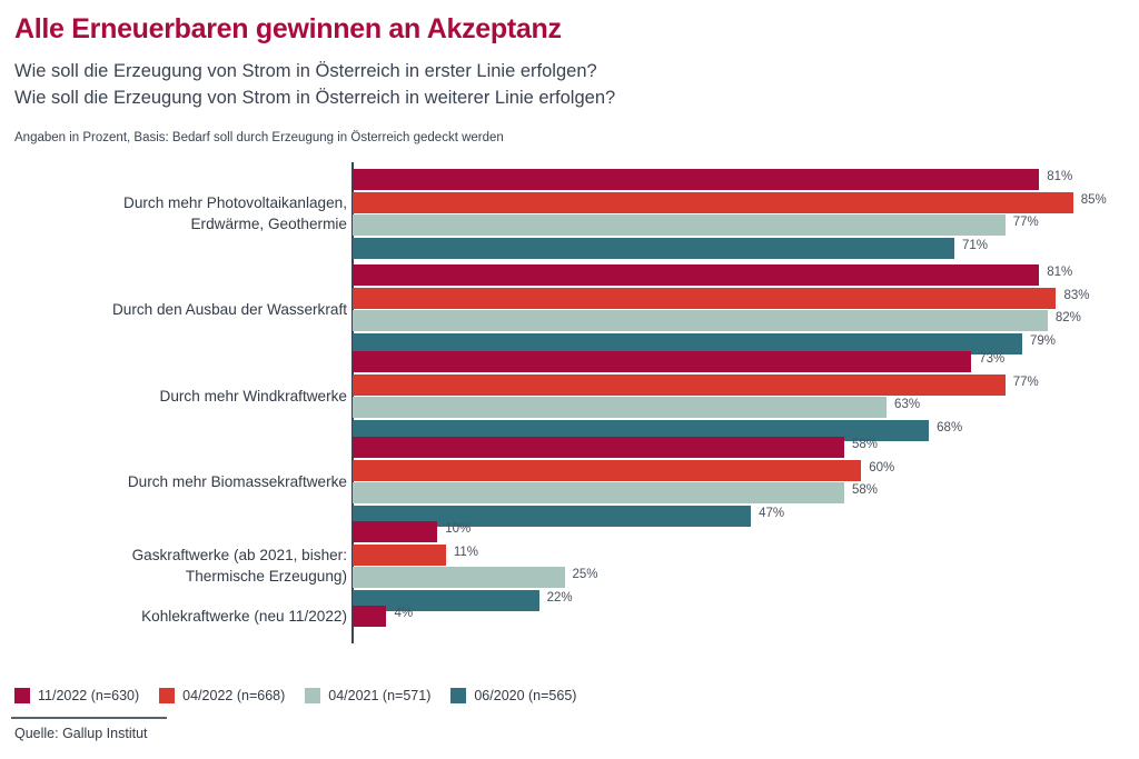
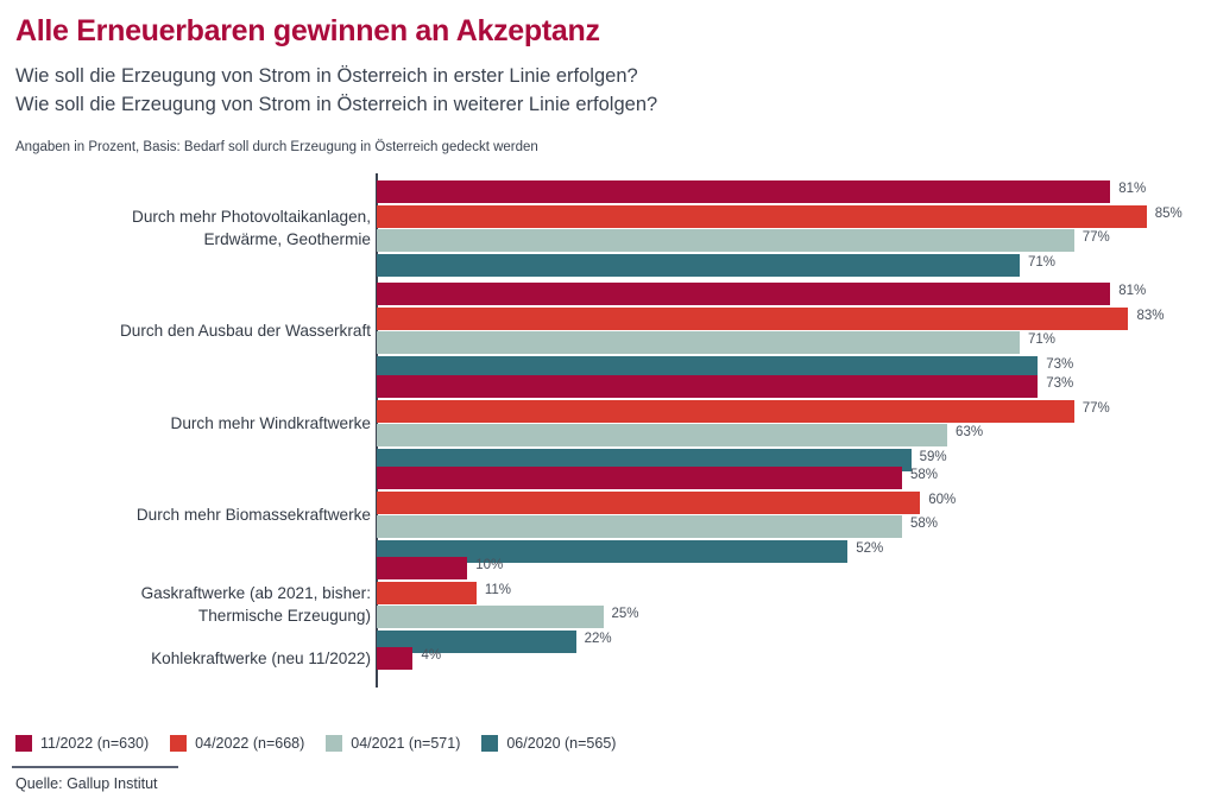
04/2021 (n=571)/Durch den Ausbau der Wasserkraft: 82% -> 71%
06/2020 (n=565)/Durch den Ausbau der Wasserkraft: 79% -> 73%
06/2020 (n=565)/Durch mehr Windkraftwerke: 68% -> 59%
06/2020 (n=565)/Durch mehr Biomassekraftwerke: 47% -> 52%
